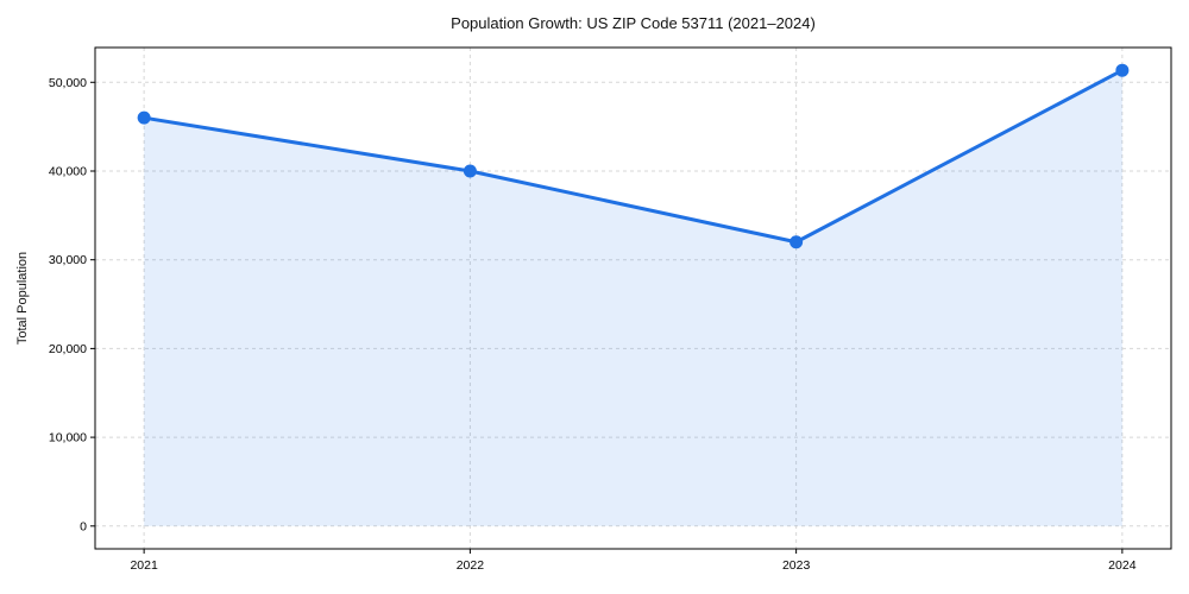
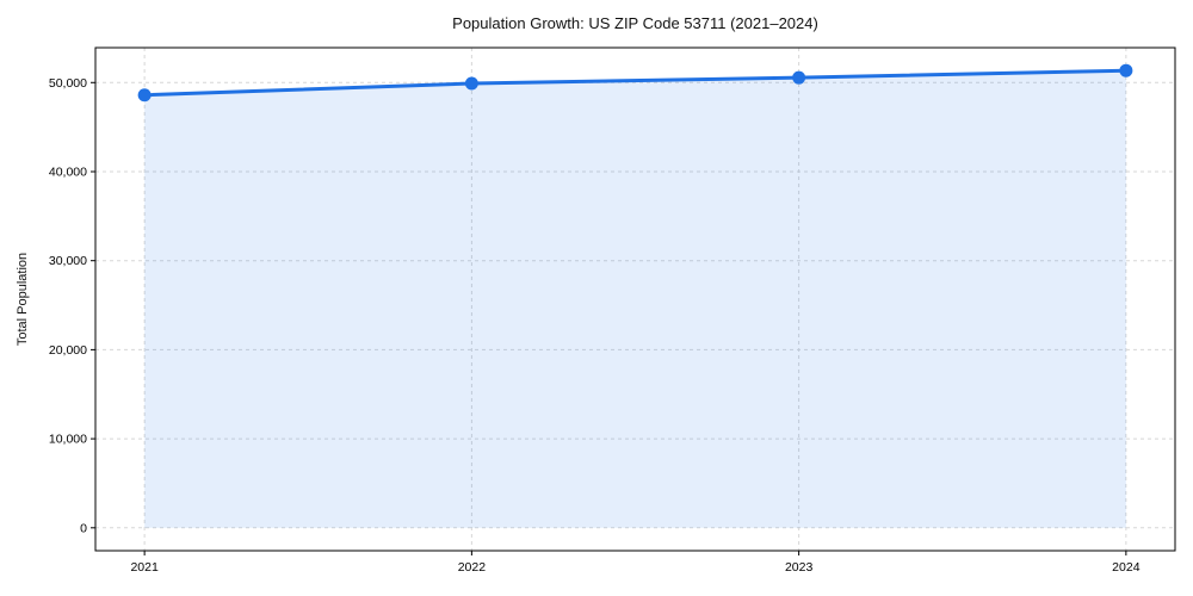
2021: 46000 -> 49000
2022: 40000 -> 50000
2023: 32000 -> 51000
